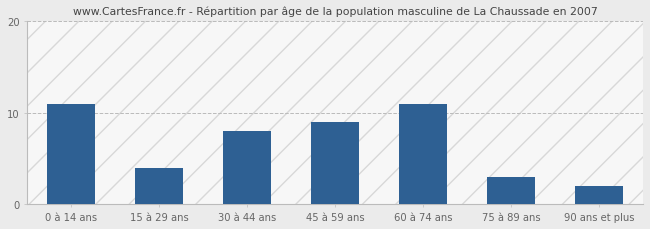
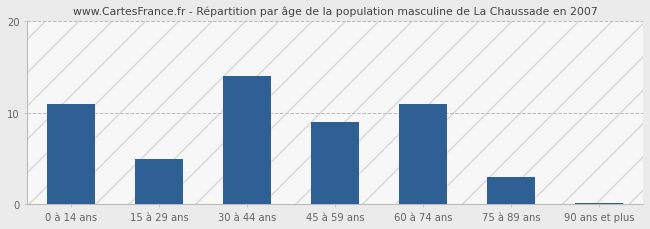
15 à 29 ans: 4.0 -> 5.0
30 à 44 ans: 8.0 -> 14.0
90 ans et plus: 2.0 -> 0.2
